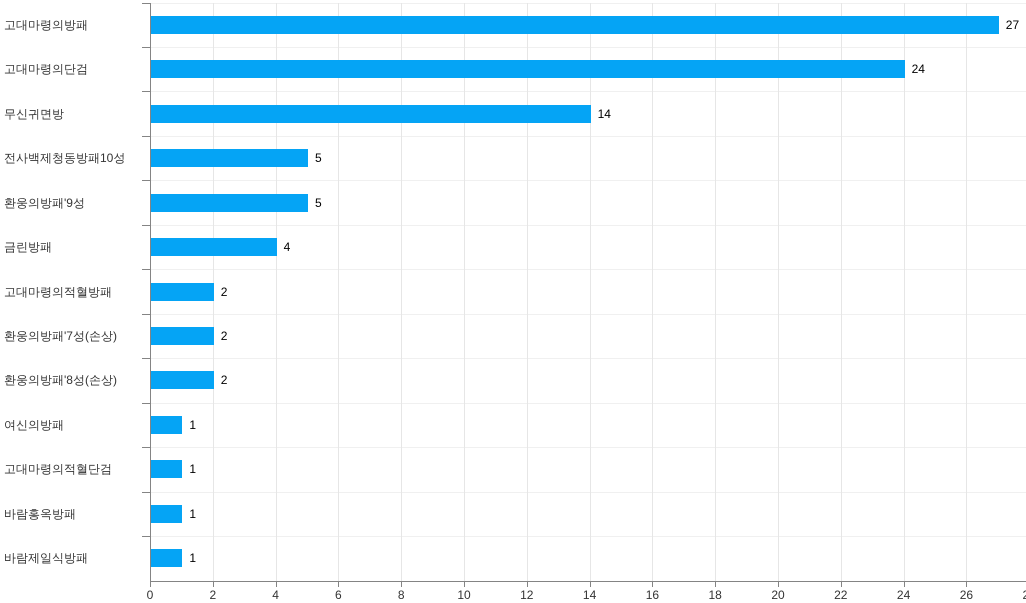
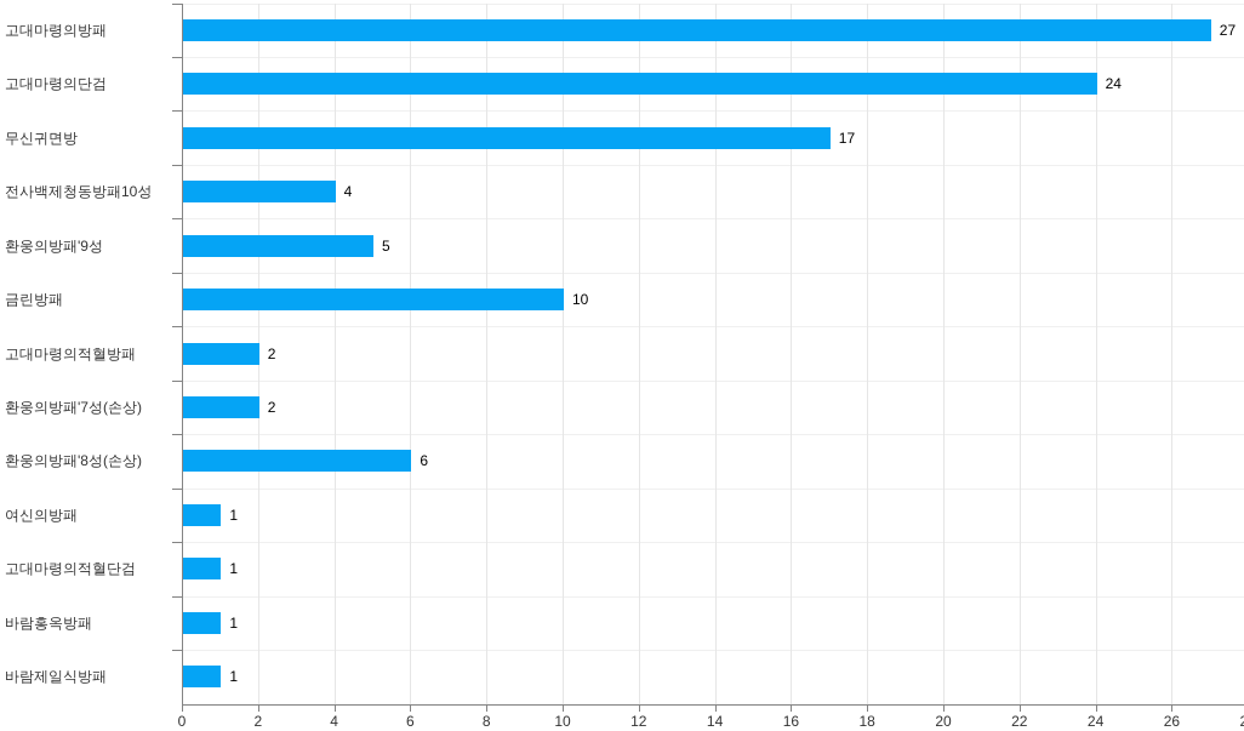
무신귀면방: 14 -> 17
전사백제청동방패10성: 5 -> 4
금린방패: 4 -> 10
환웅의방패'8성(손상): 2 -> 6
